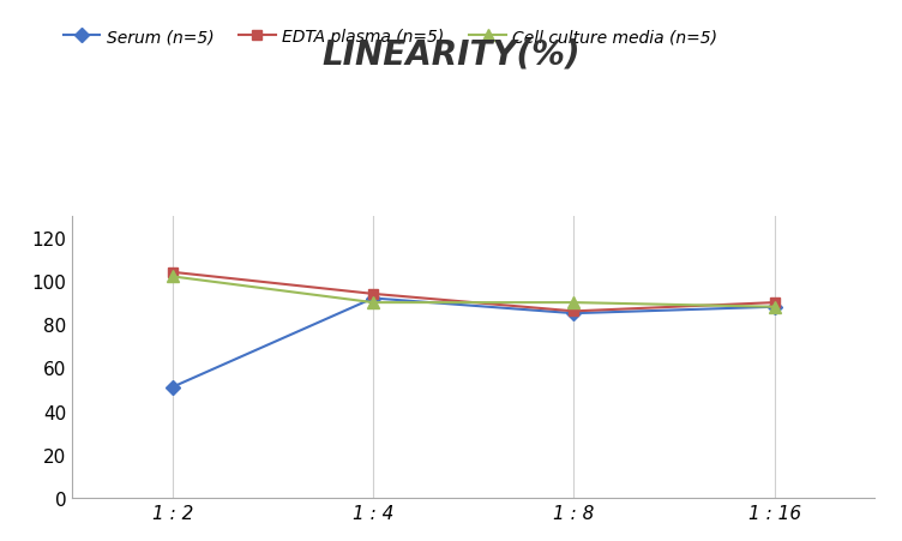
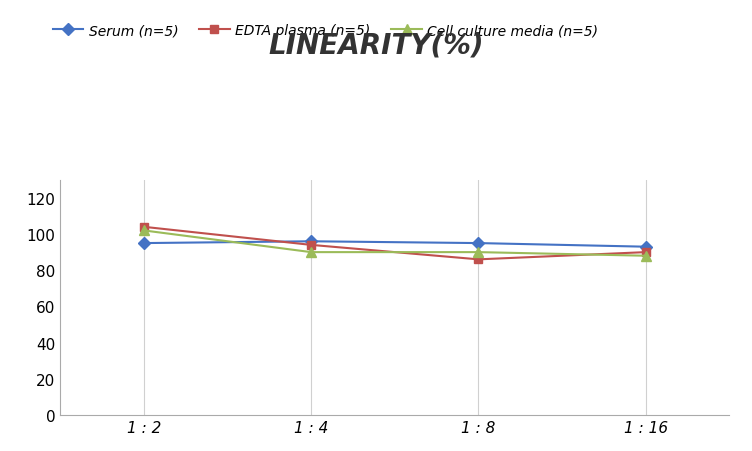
Serum (n=5)/1 : 2: 51 -> 95
Serum (n=5)/1 : 4: 92 -> 96
Serum (n=5)/1 : 8: 85 -> 95
Serum (n=5)/1 : 16: 88 -> 93
